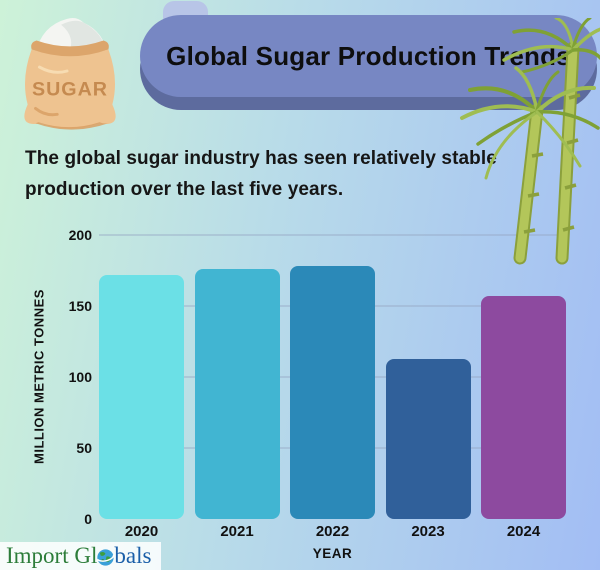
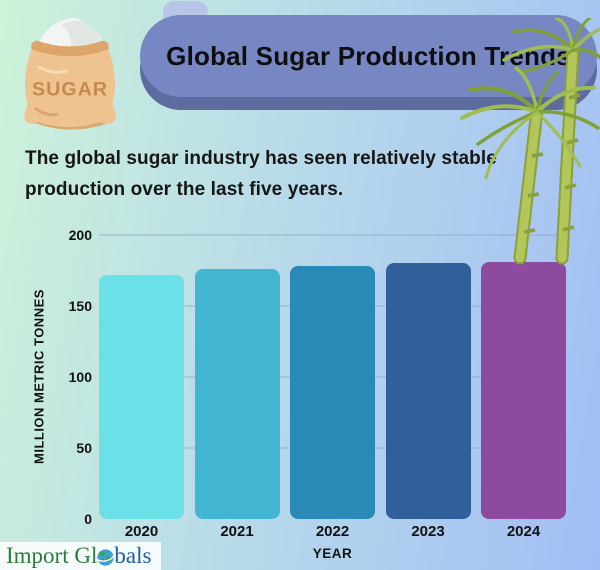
2023: 113 -> 180
2024: 157 -> 181
